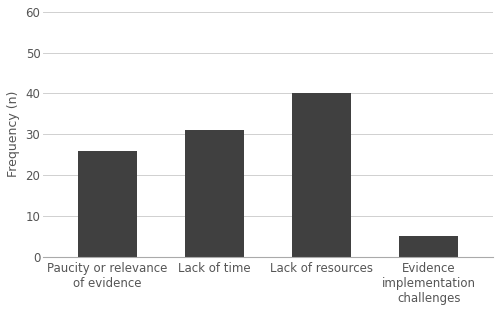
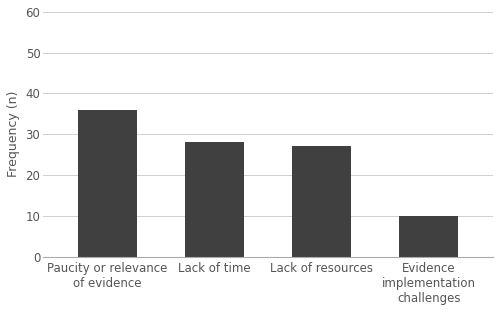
Paucity or relevance of evidence: 26 -> 36
Lack of time: 31 -> 28
Lack of resources: 40 -> 27
Evidence implementation challenges: 5 -> 10
